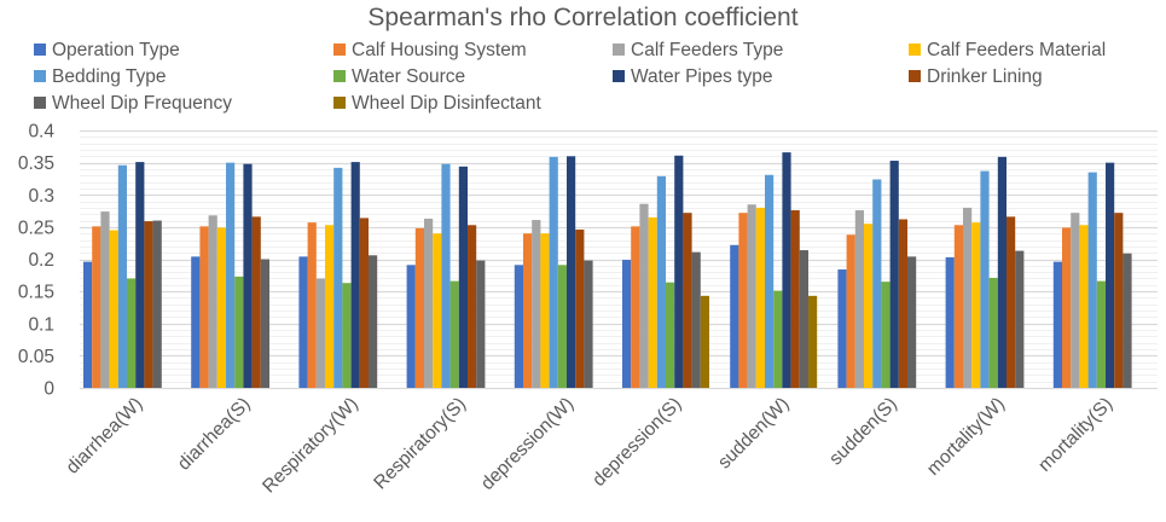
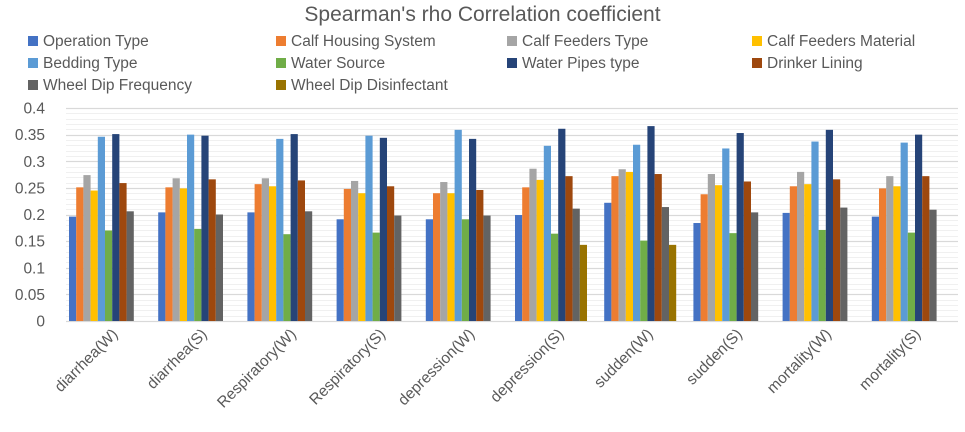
Wheel Dip Frequency/diarrhea(W): 0.26 -> 0.21
Calf Feeders Type/Respiratory(W): 0.17 -> 0.27
Water Pipes type/depression(W): 0.36 -> 0.34
